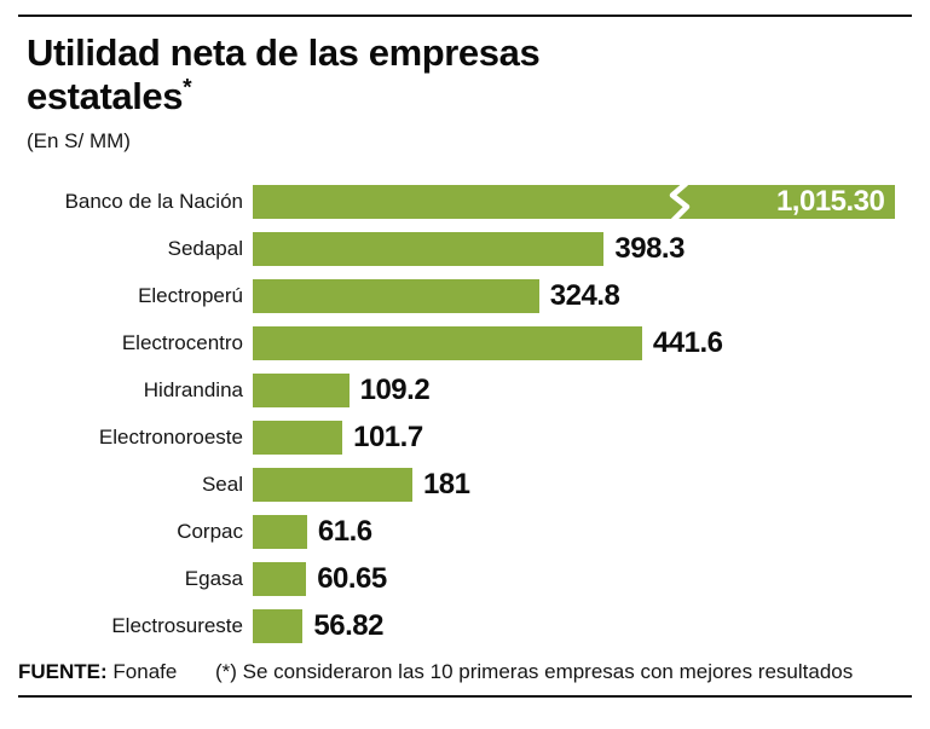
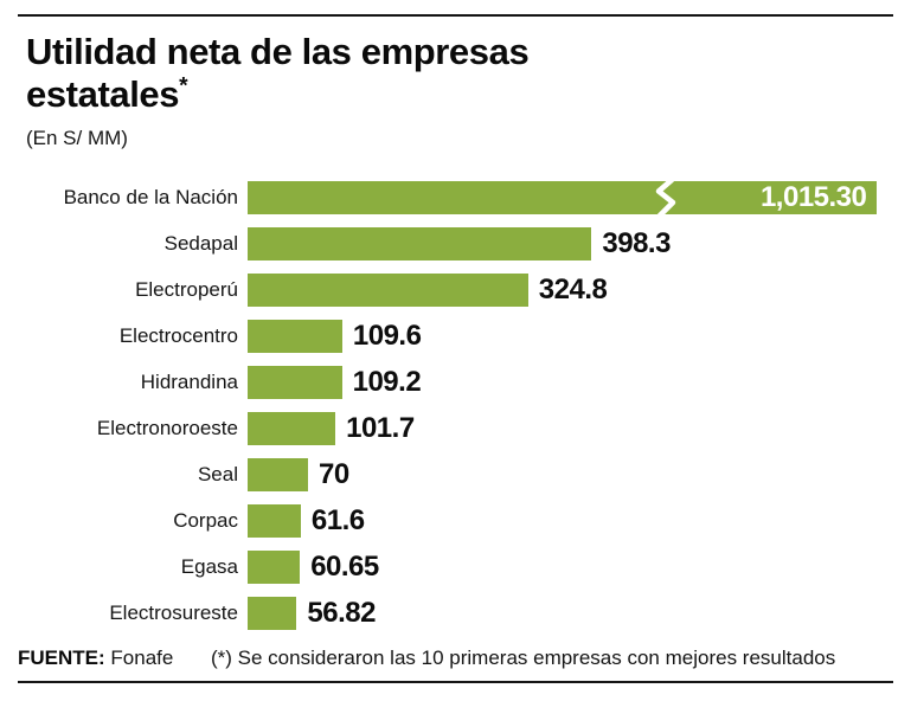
Electrocentro: 441.6 -> 109.6
Seal: 181 -> 70
